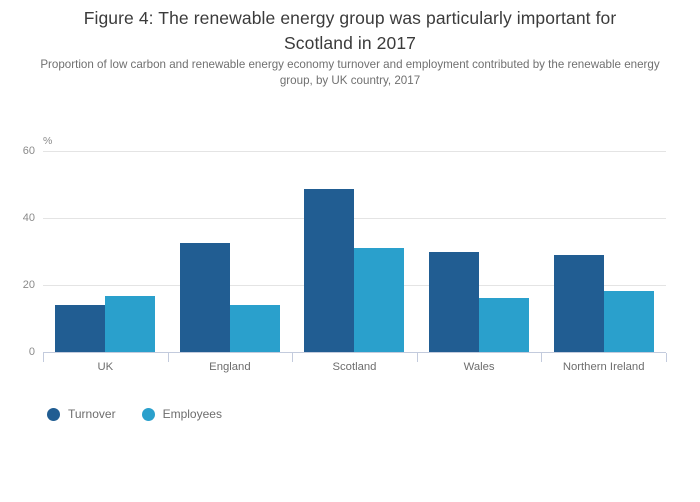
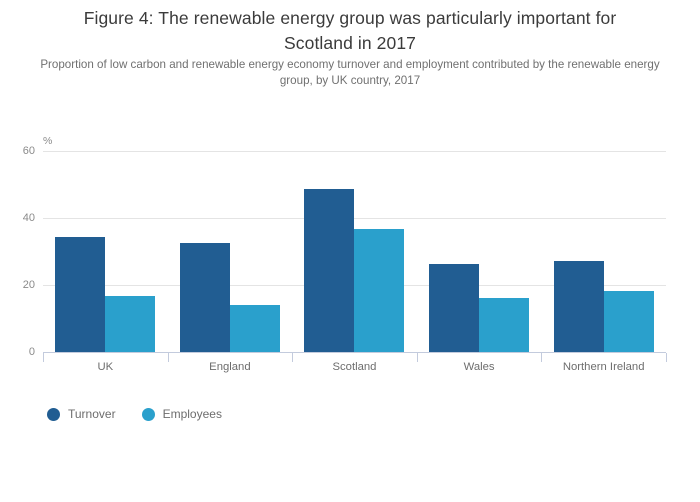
Turnover/UK: 14 -> 34
Employees/Scotland: 31 -> 37
Turnover/Wales: 30 -> 26
Turnover/Northern Ireland: 29 -> 27
